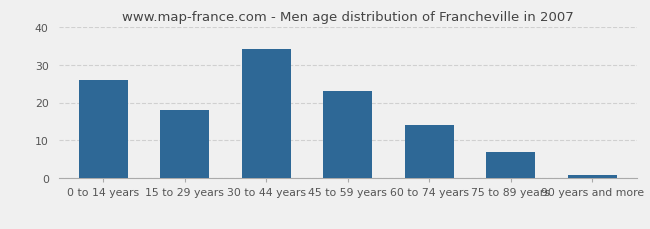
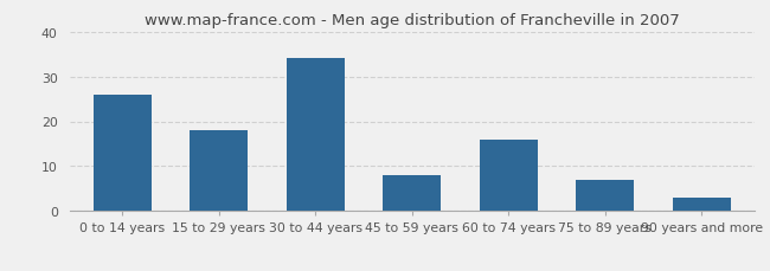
45 to 59 years: 23 -> 8
60 to 74 years: 14 -> 16
90 years and more: 1 -> 3
